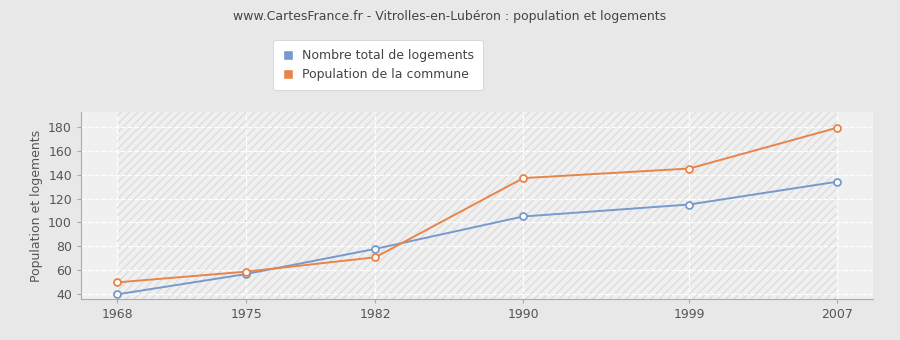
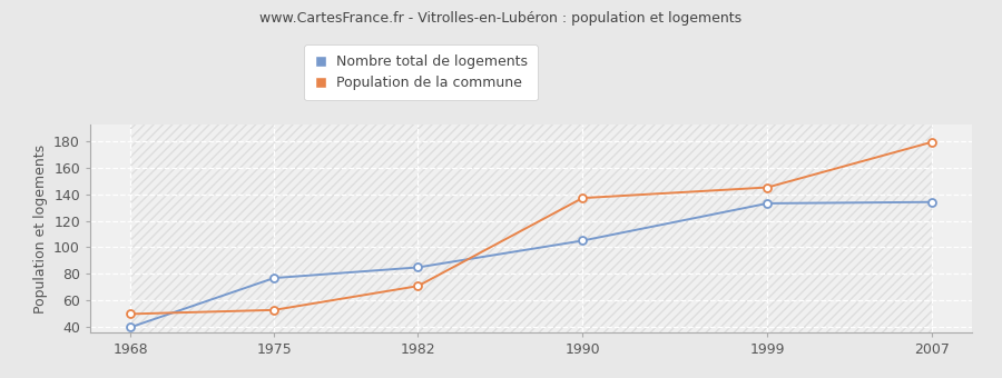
Nombre total de logements/1975: 57 -> 77
Population de la commune/1975: 59 -> 53
Nombre total de logements/1982: 78 -> 85
Nombre total de logements/1999: 115 -> 133
